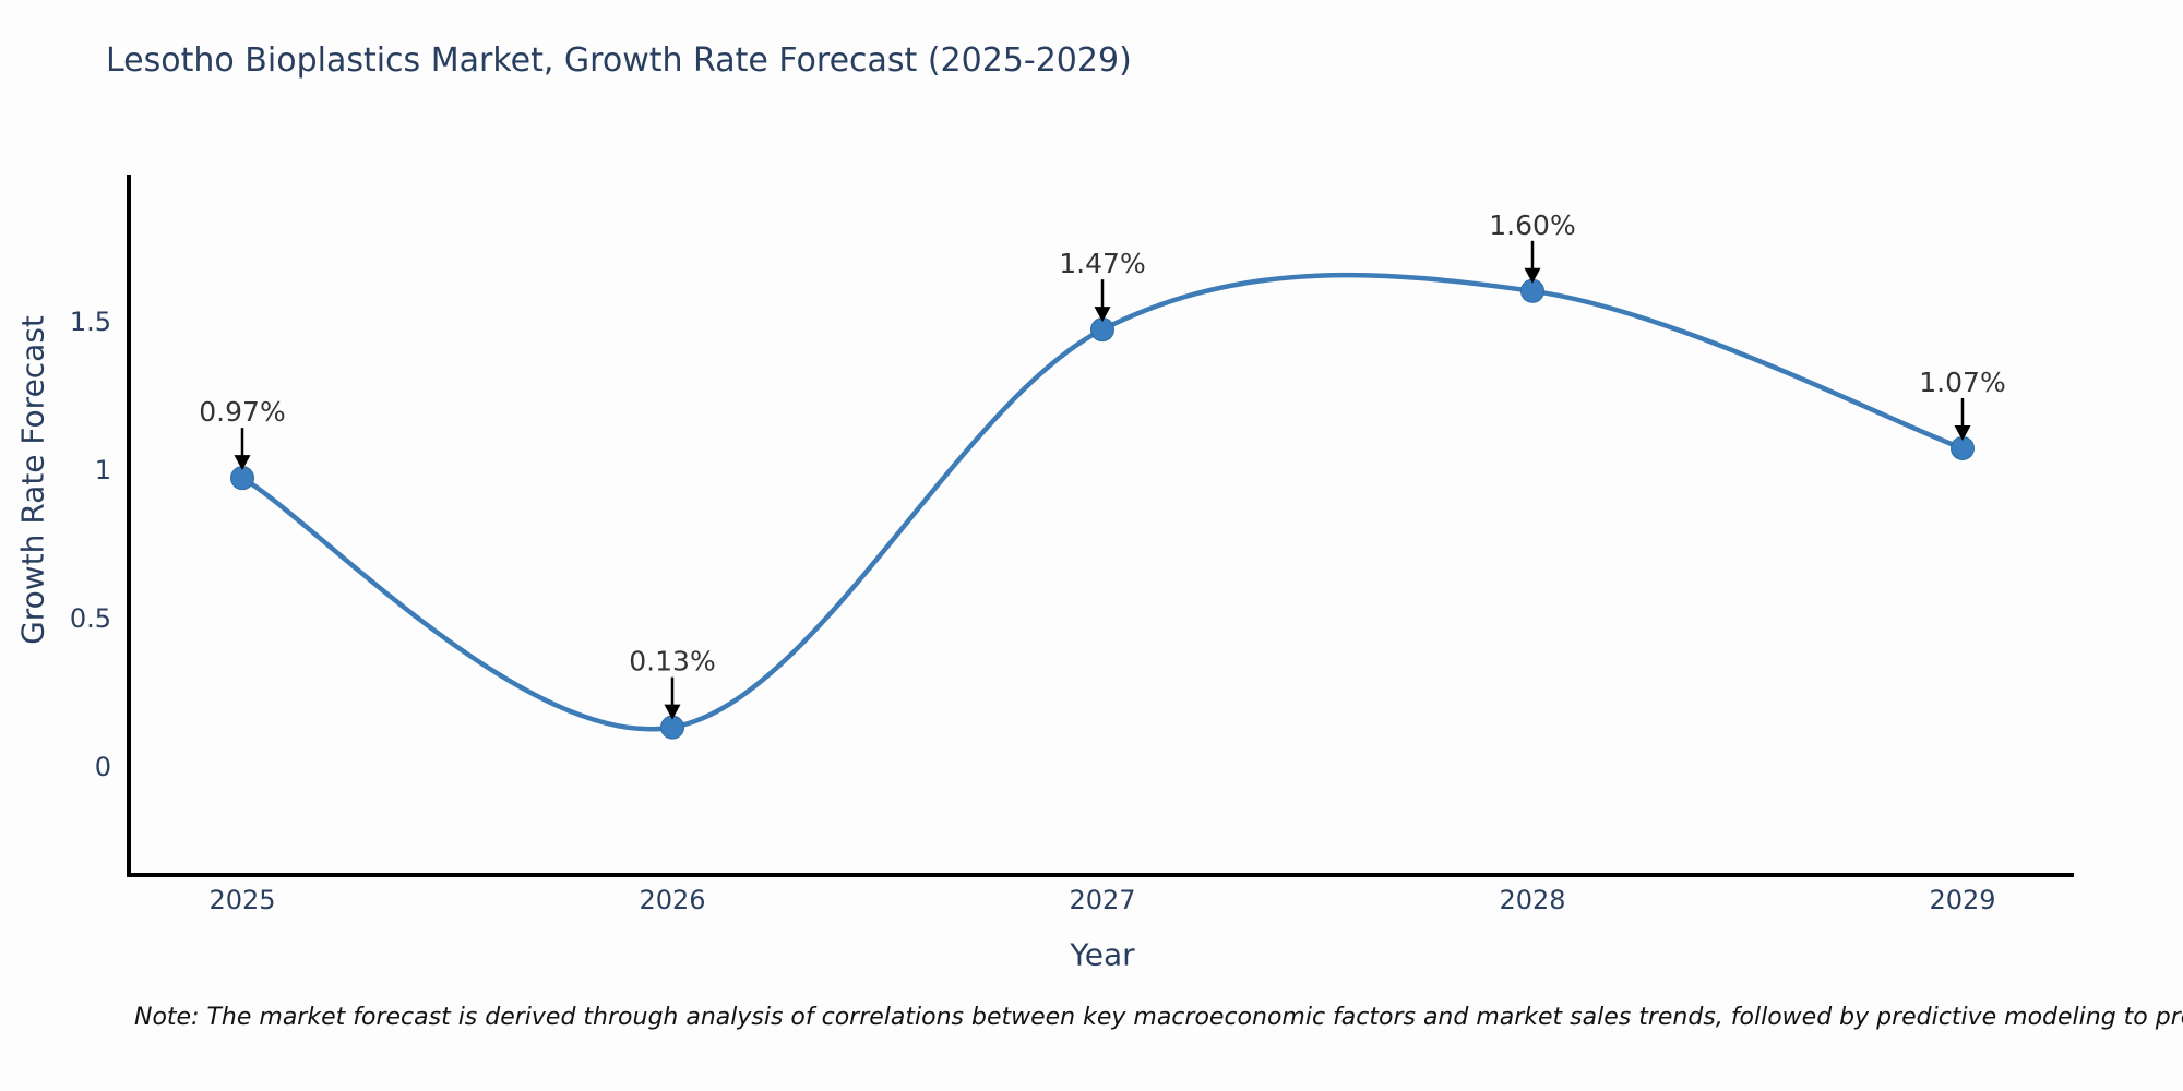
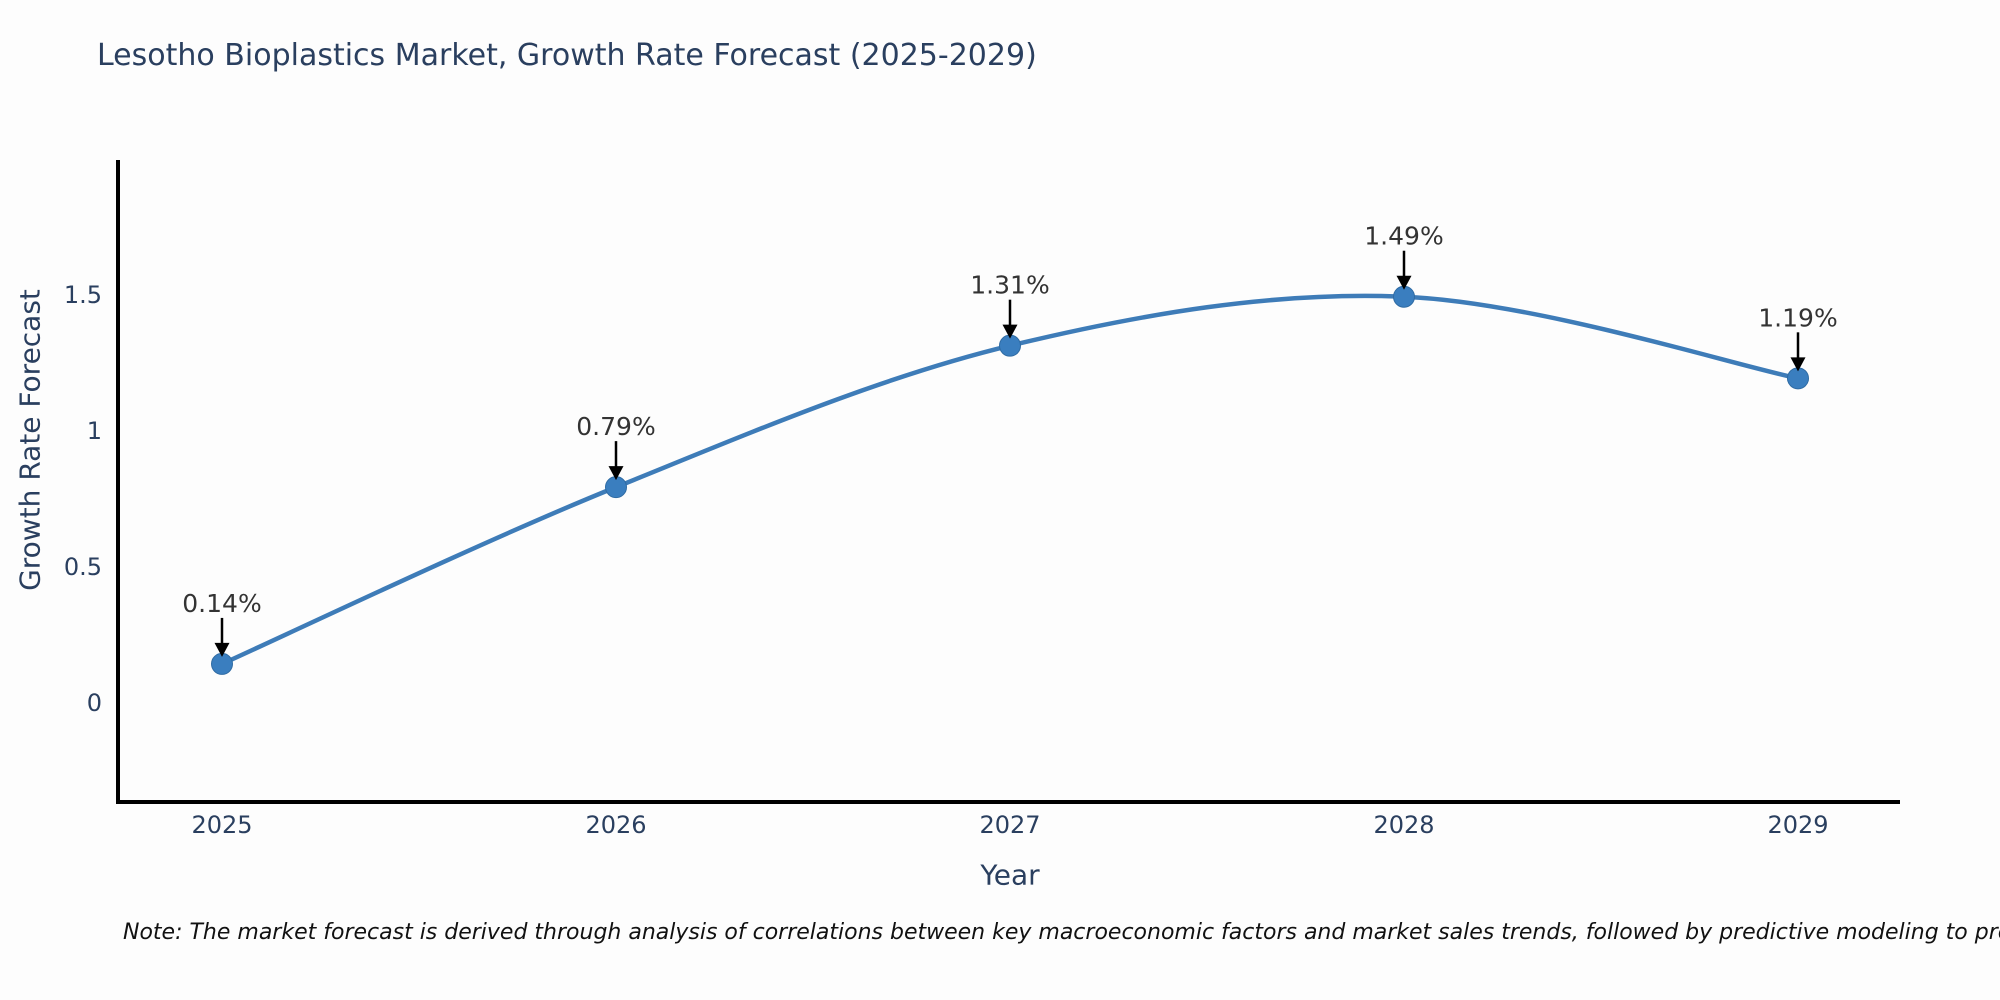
2025: 0.97% -> 0.14%
2026: 0.13% -> 0.79%
2027: 1.47% -> 1.31%
2028: 1.60% -> 1.49%
2029: 1.07% -> 1.19%
